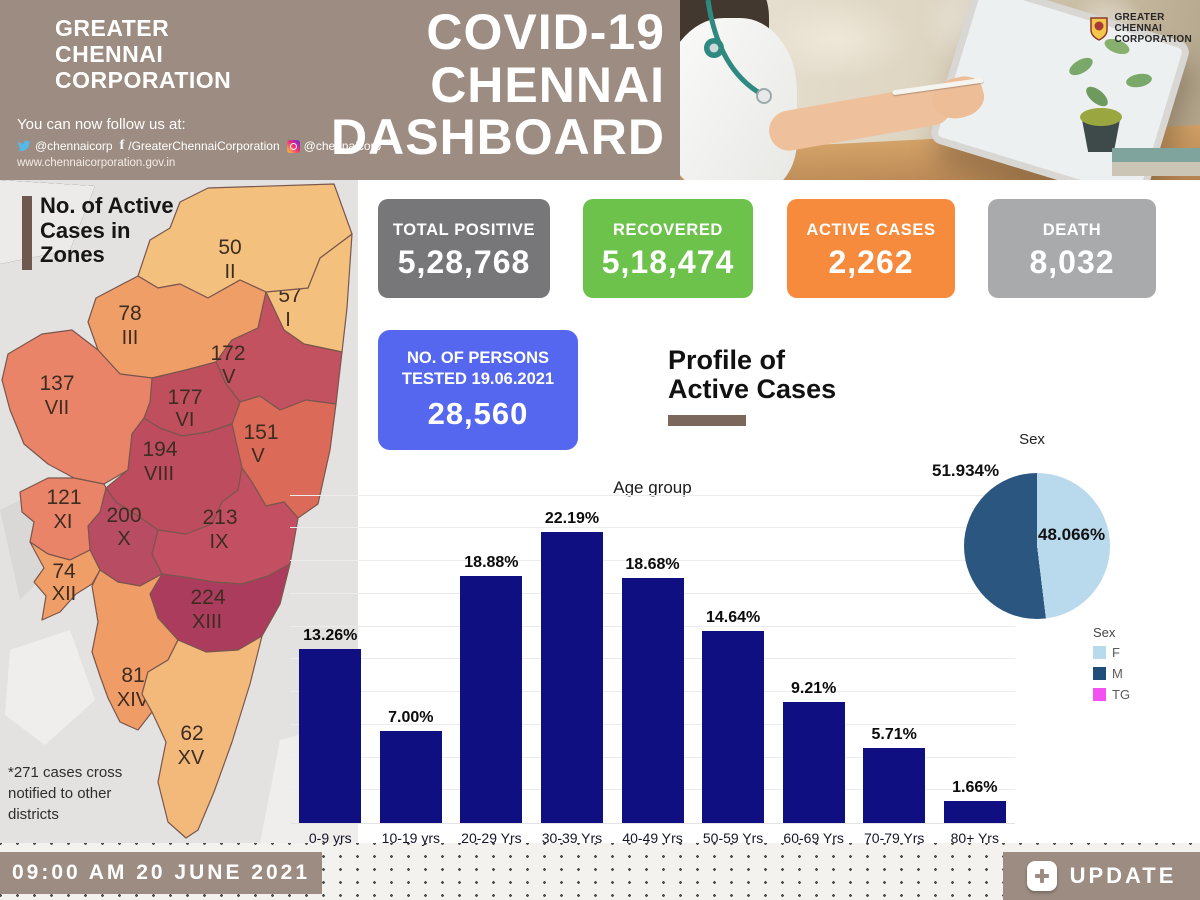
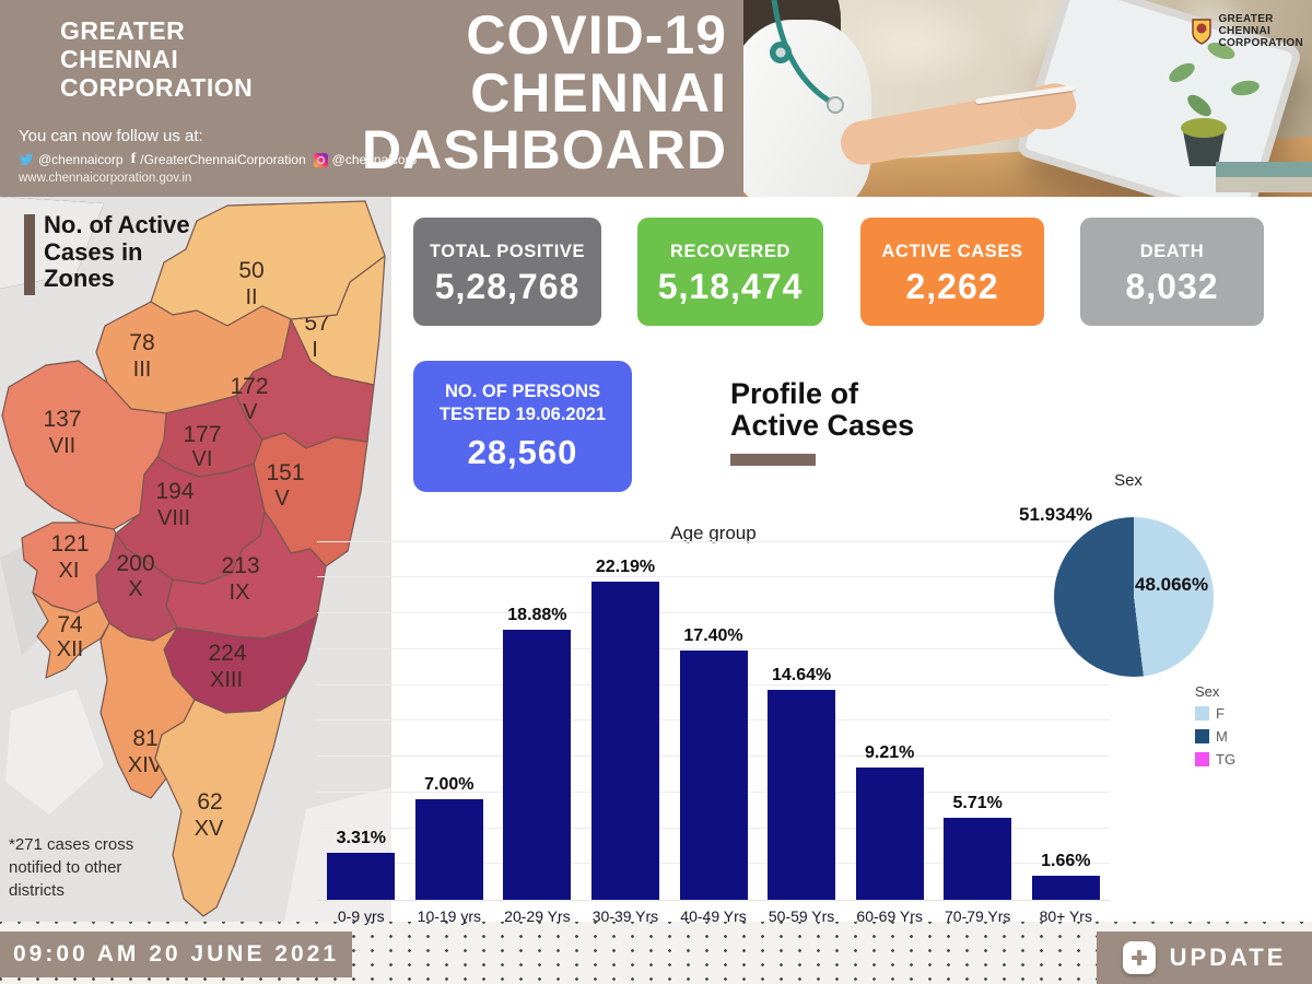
Age group/0-9 yrs: 13.26% -> 3.31%
Age group/40-49 Yrs: 18.68% -> 17.40%
